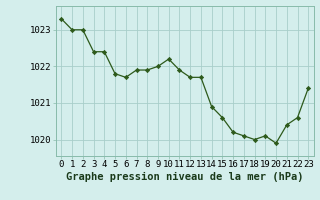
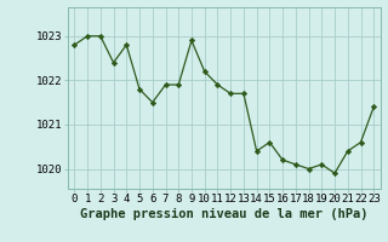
0: 1023.3 -> 1022.8
4: 1022.4 -> 1022.8
6: 1021.7 -> 1021.5
9: 1022.0 -> 1022.9
14: 1020.9 -> 1020.4
